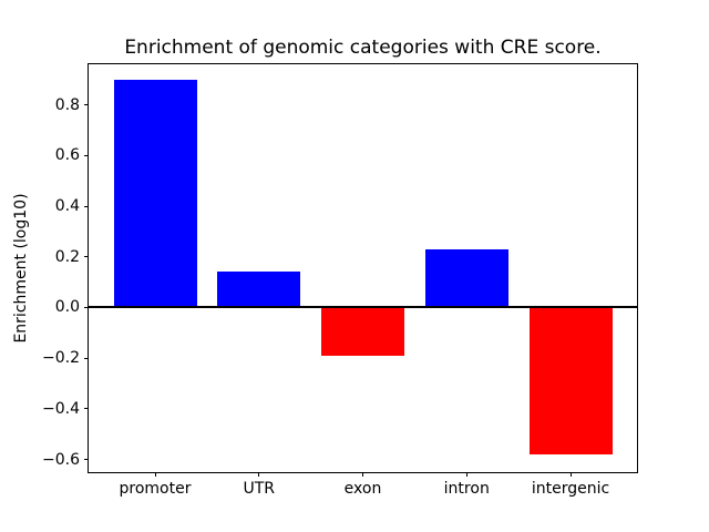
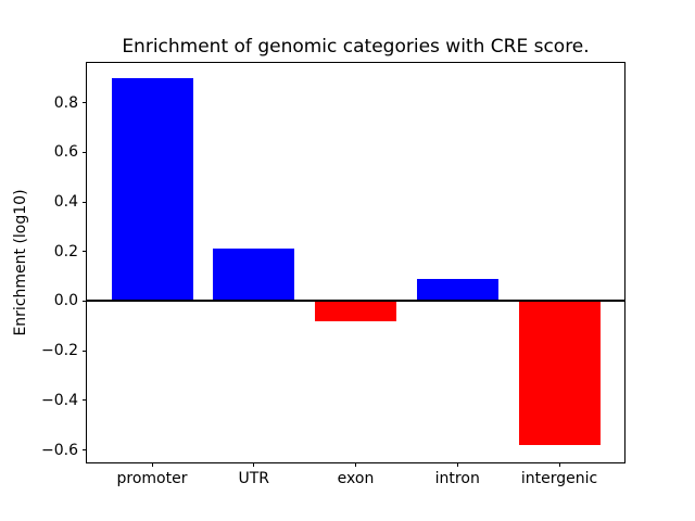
UTR: 0.14 -> 0.21
exon: -0.19 -> -0.08
intron: 0.23 -> 0.09
